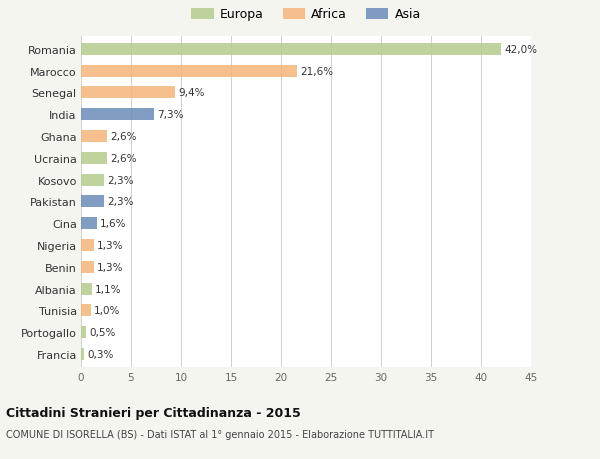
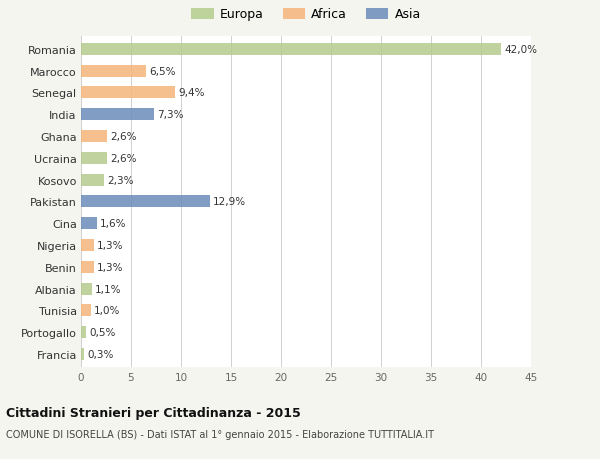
Marocco: 21,6% -> 6,5%
Pakistan: 2,3% -> 12,9%
